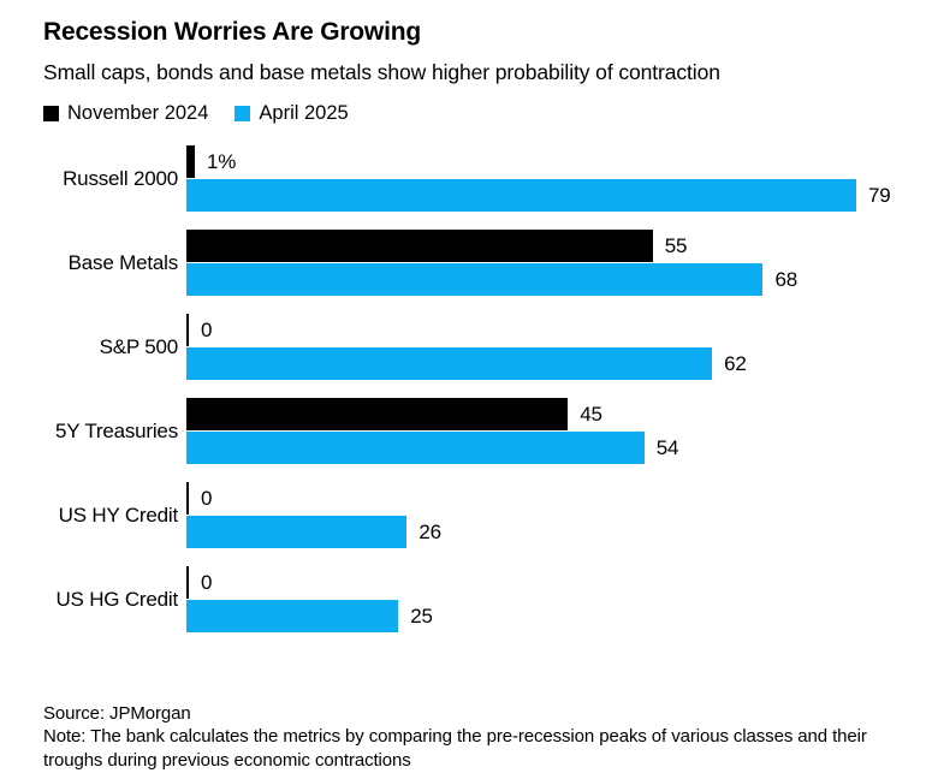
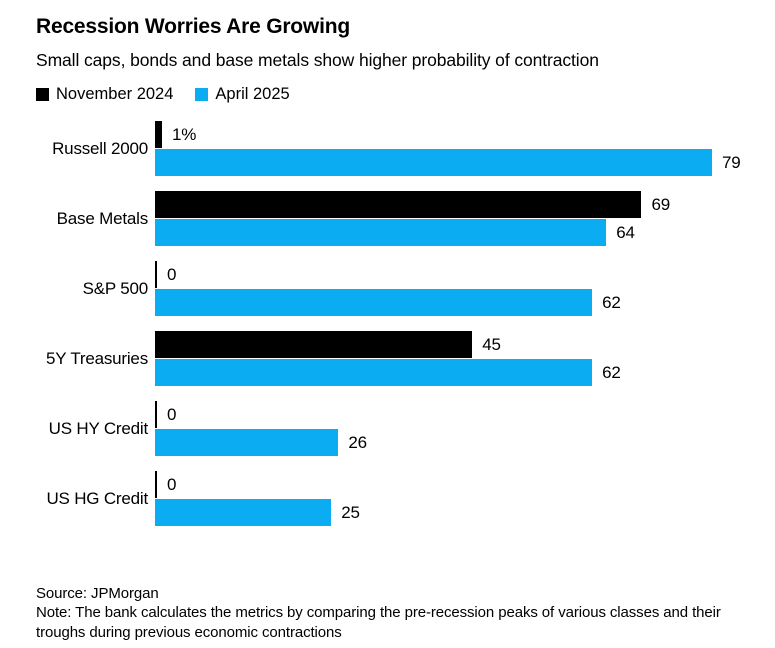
November 2024/Base Metals: 55 -> 69
April 2025/Base Metals: 68 -> 64
April 2025/5Y Treasuries: 54 -> 62
